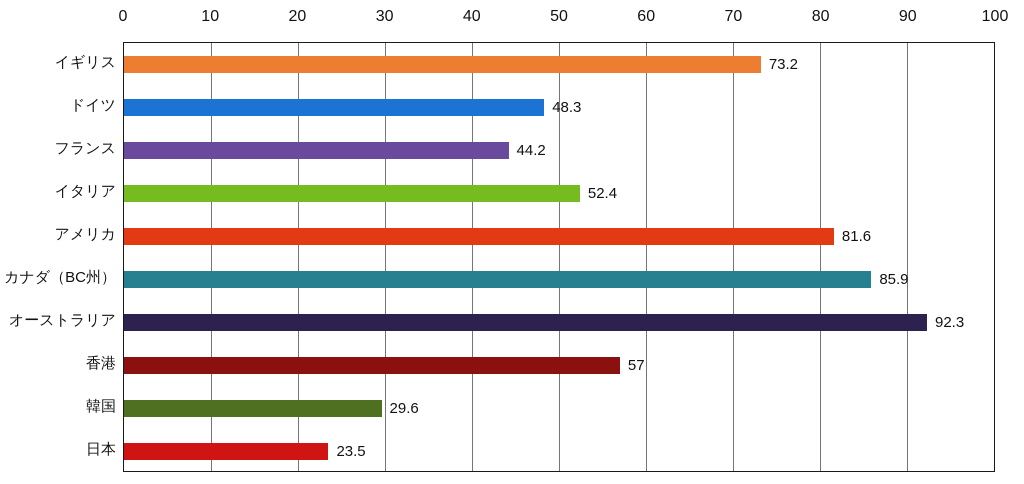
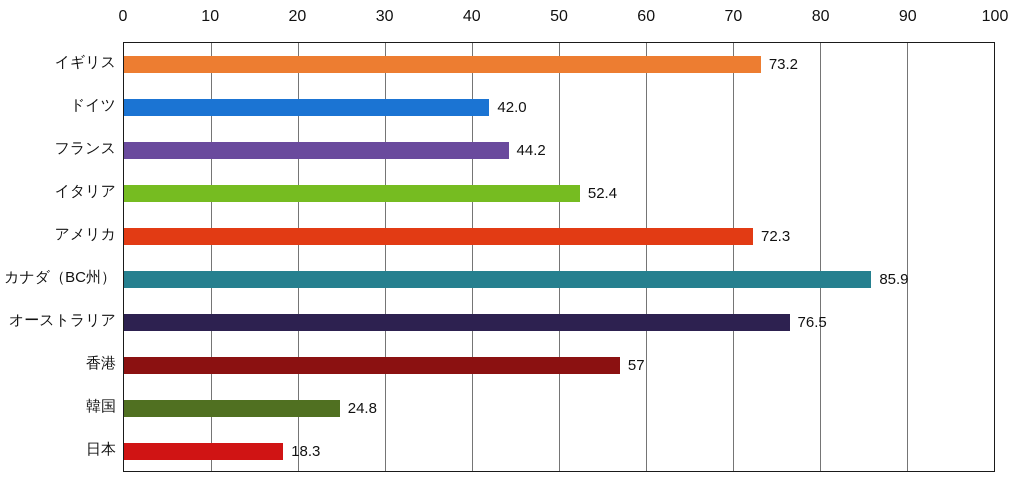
ドイツ: 48.3 -> 42.0
アメリカ: 81.6 -> 72.3
オーストラリア: 92.3 -> 76.5
韓国: 29.6 -> 24.8
日本: 23.5 -> 18.3
